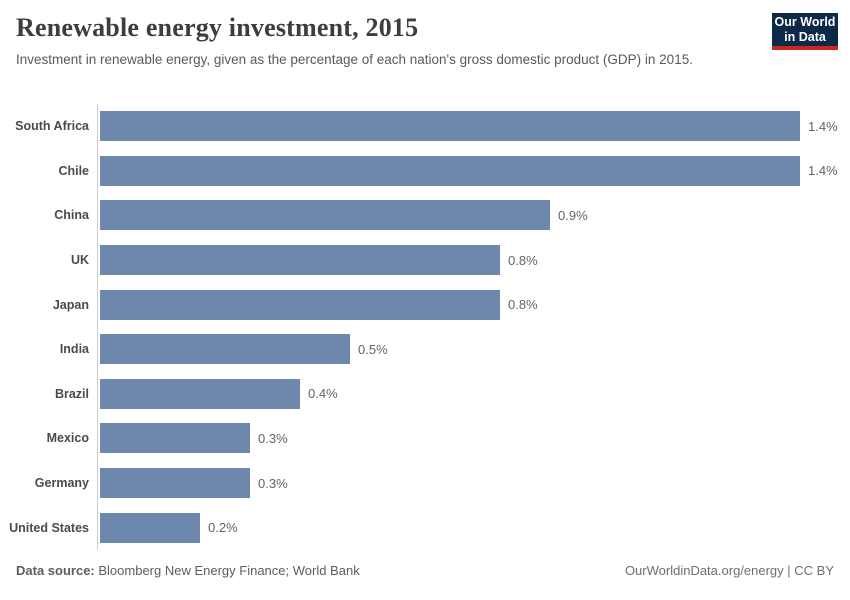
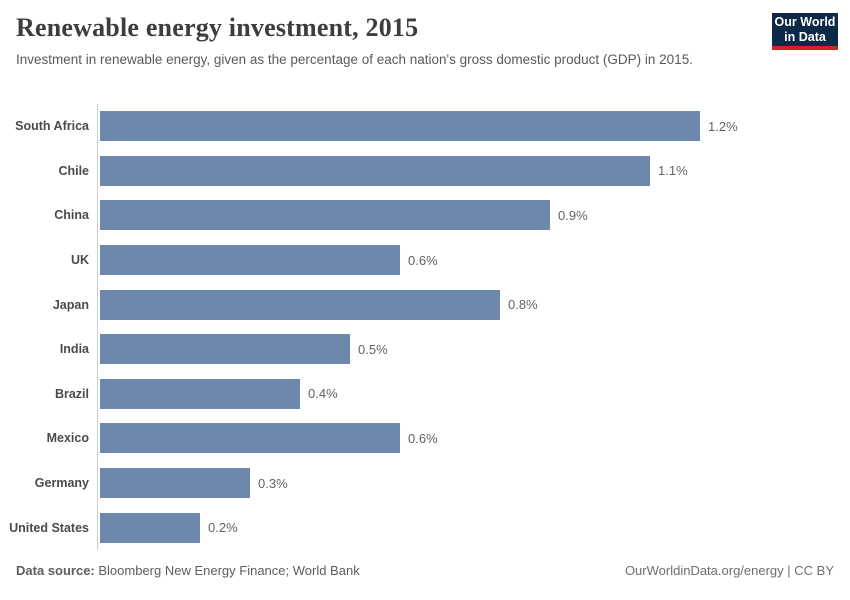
South Africa: 1.4% -> 1.2%
Chile: 1.4% -> 1.1%
UK: 0.8% -> 0.6%
Mexico: 0.3% -> 0.6%
